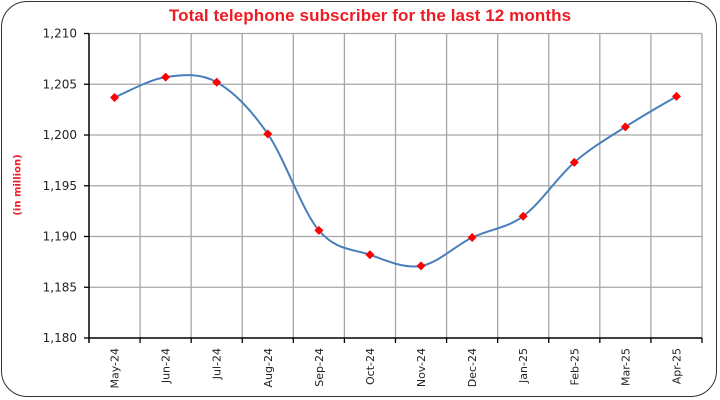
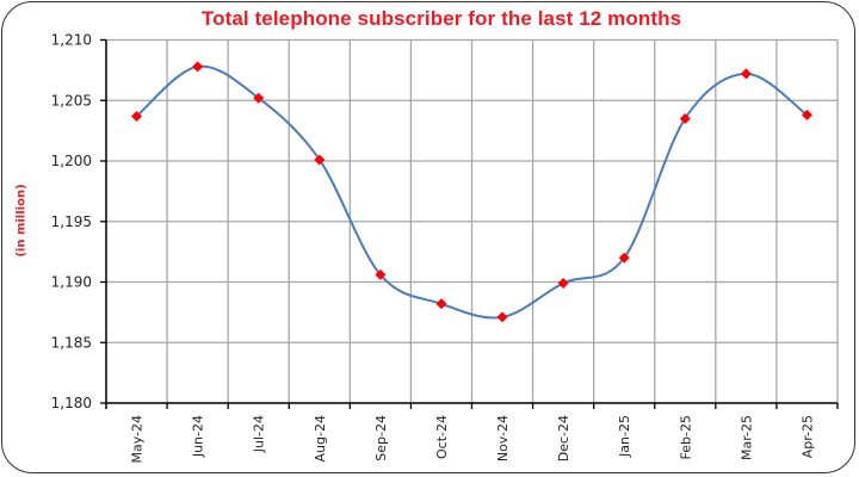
Jun-24: 1205.7 -> 1207.8
Feb-25: 1197.3 -> 1203.5
Mar-25: 1200.8 -> 1207.2
